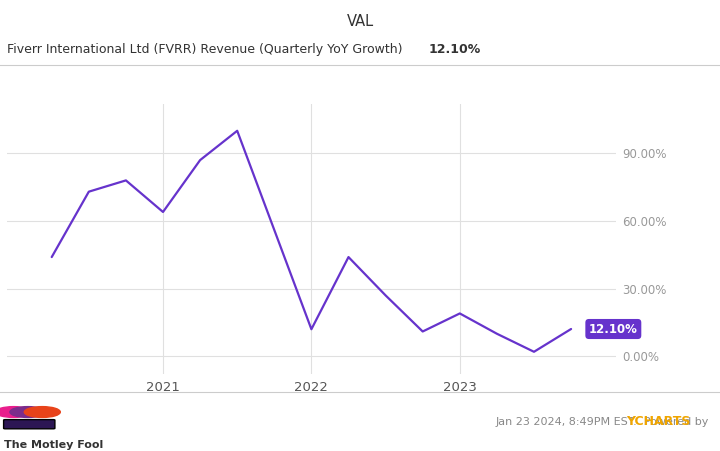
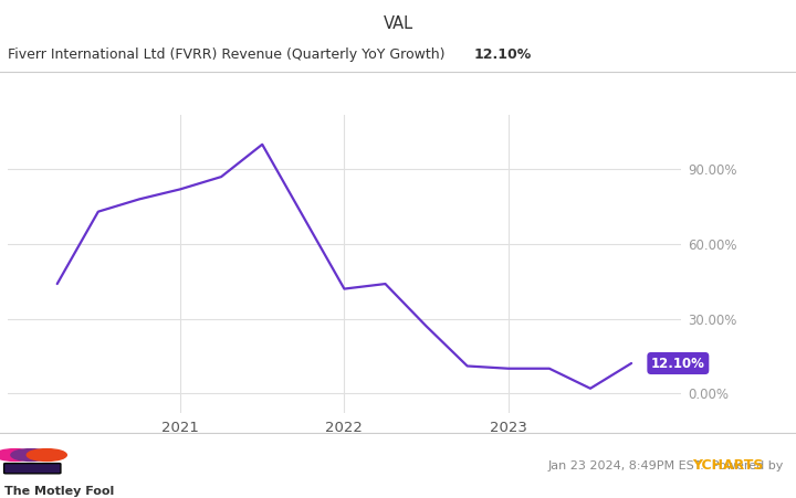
2021: 64.0% -> 82.0%
2022: 12.0% -> 42.0%
2023: 19.0% -> 10.0%
